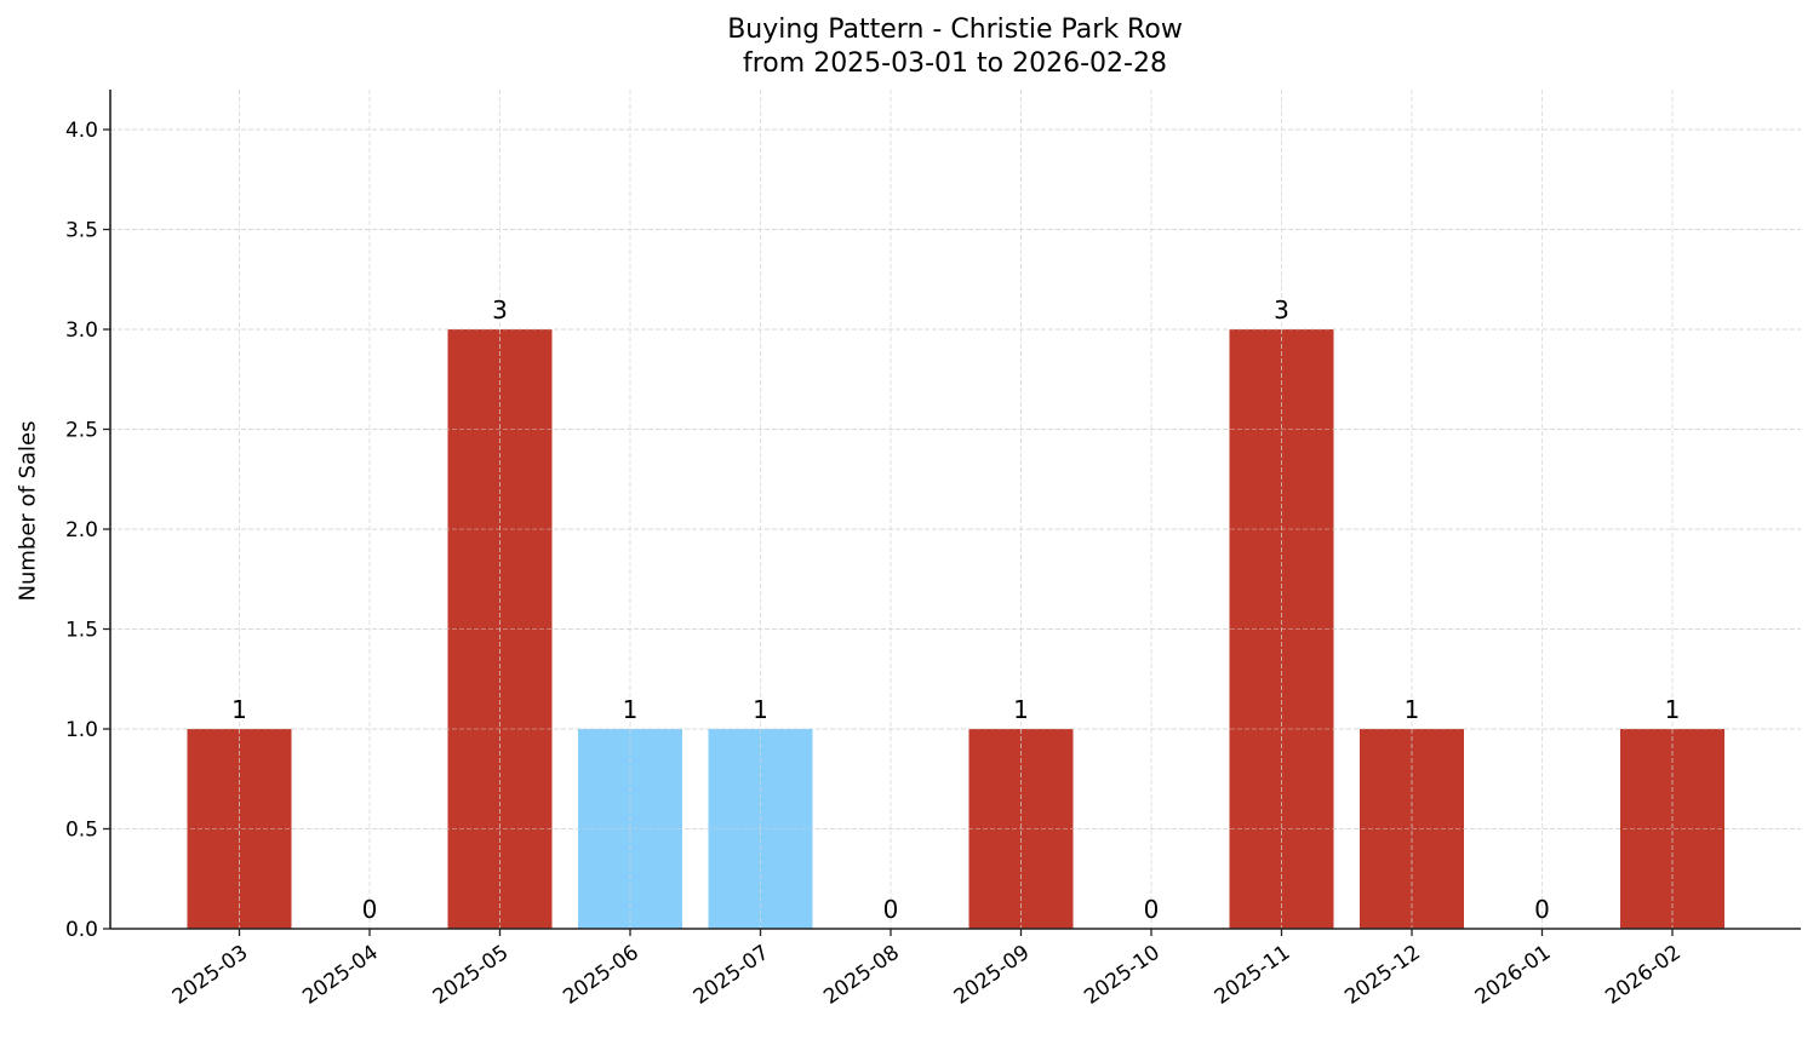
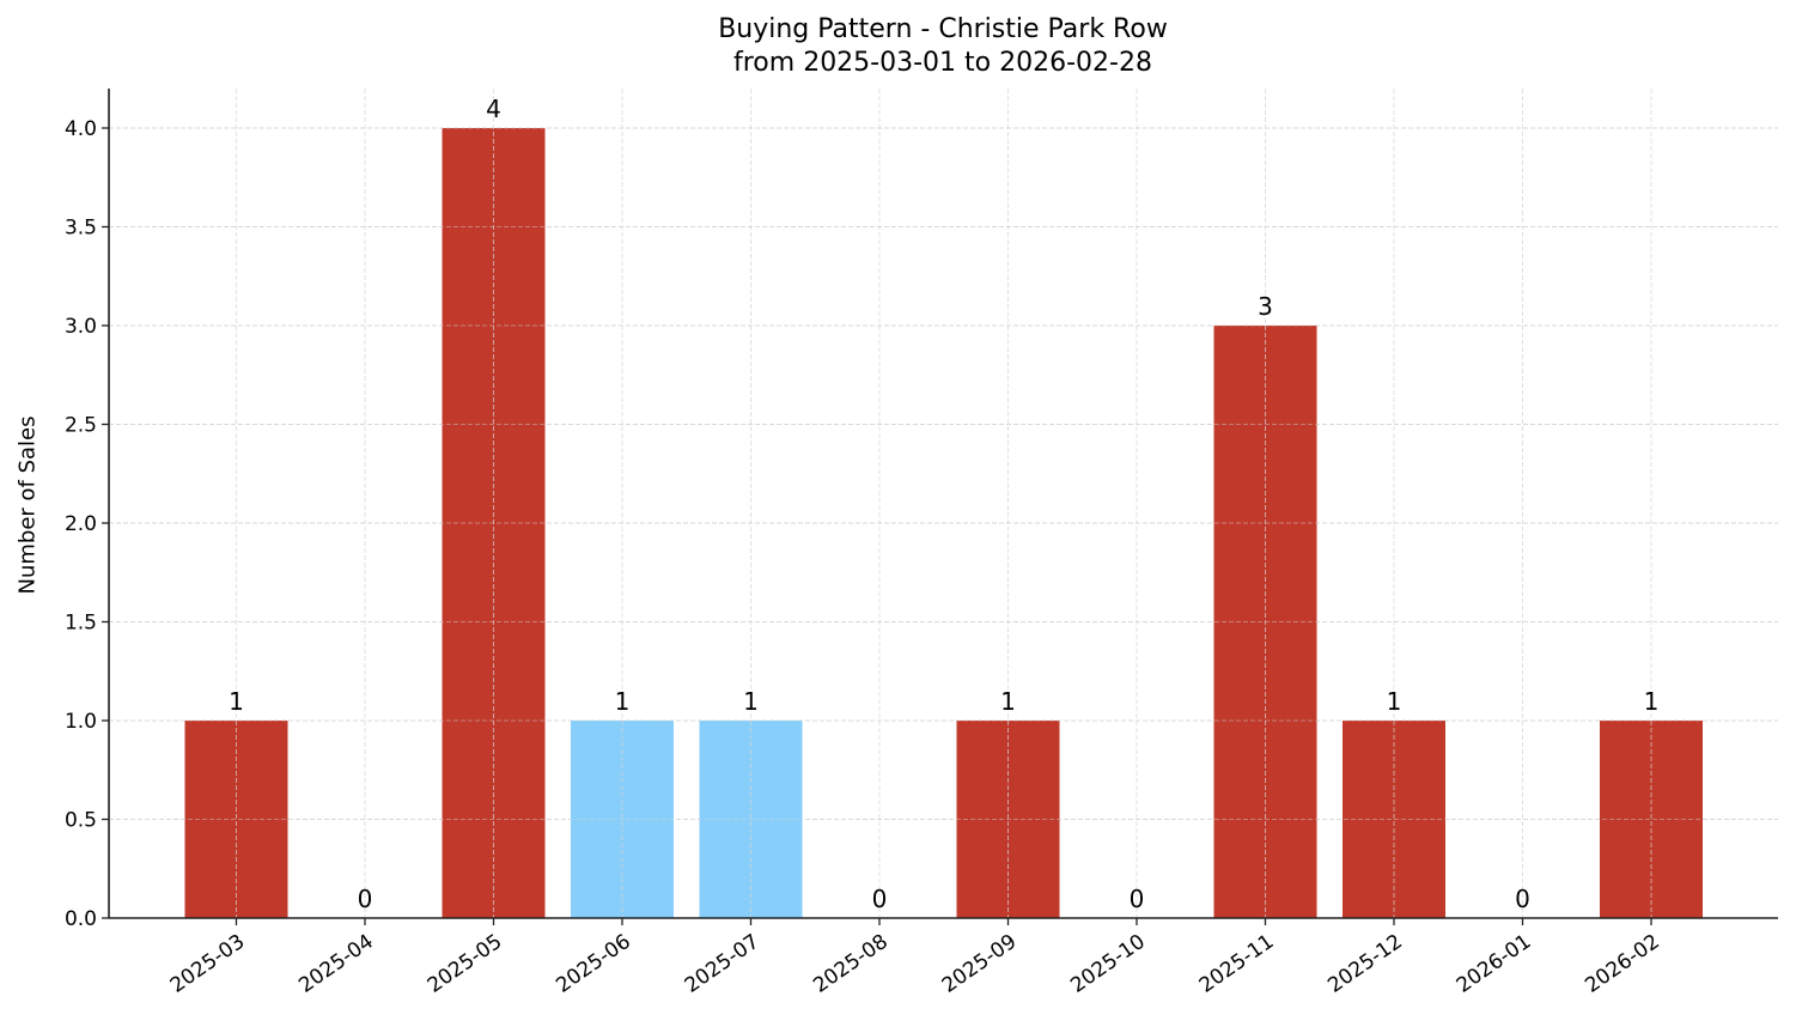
2025-05: 3 -> 4
